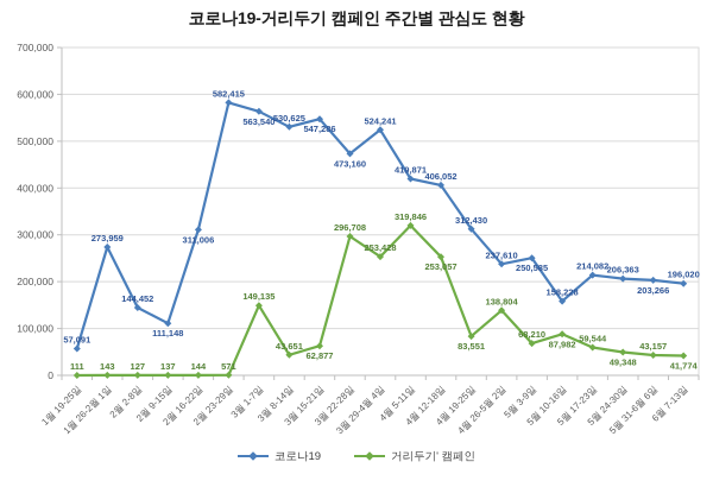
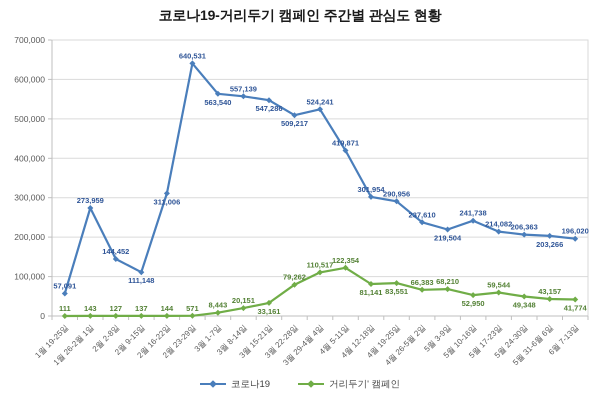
코로나19/2월 23-29일: 582,415 -> 640,531
거리두기' 캠페인/3월 1-7일: 149,135 -> 8,443
코로나19/3월 8-14일: 530,625 -> 557,139
거리두기' 캠페인/3월 8-14일: 43,651 -> 20,151
거리두기' 캠페인/3월 15-21일: 62,877 -> 33,161
코로나19/3월 22-28일: 473,160 -> 509,217
거리두기' 캠페인/3월 22-28일: 296,708 -> 79,262
거리두기' 캠페인/3월 29-4월 4일: 253,428 -> 110,517
거리두기' 캠페인/4월 5-11일: 319,846 -> 122,354
코로나19/4월 12-18일: 406,052 -> 301,954
거리두기' 캠페인/4월 12-18일: 253,057 -> 81,141
코로나19/4월 19-25일: 312,430 -> 290,956
거리두기' 캠페인/4월 26-5월 2일: 138,804 -> 66,383
코로나19/5월 3-9일: 250,585 -> 219,504
코로나19/5월 10-16일: 158,228 -> 241,738
거리두기' 캠페인/5월 10-16일: 87,982 -> 52,950
